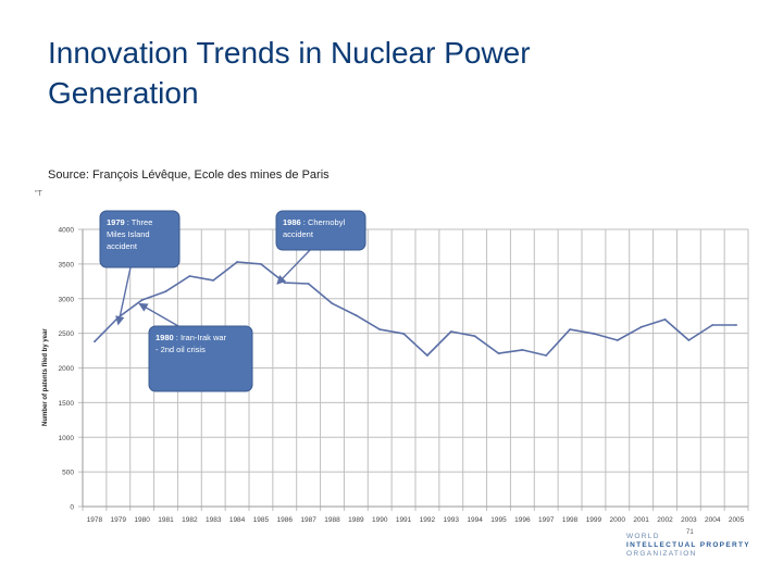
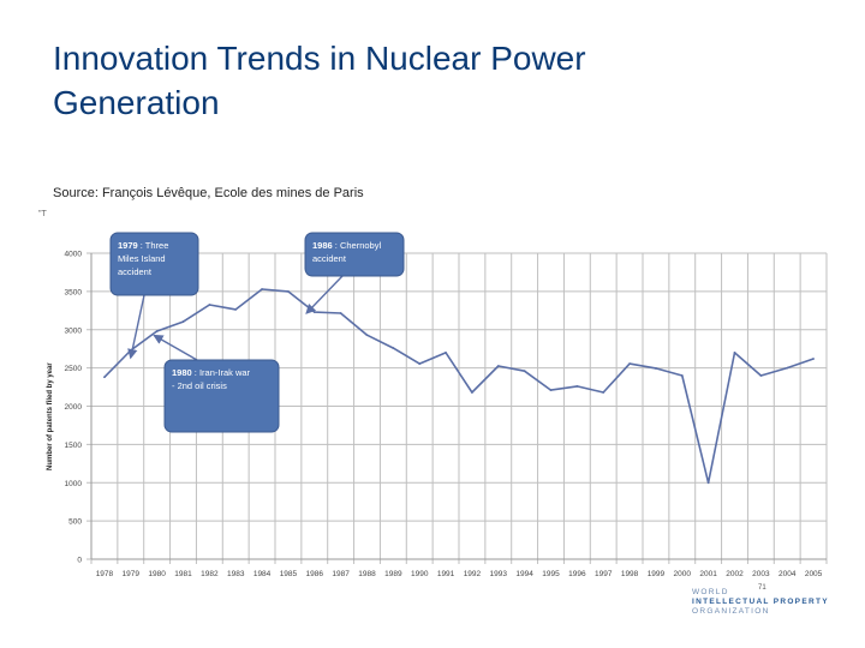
1991: 2500 -> 2700
2001: 2600 -> 1000
2004: 2600 -> 2500
